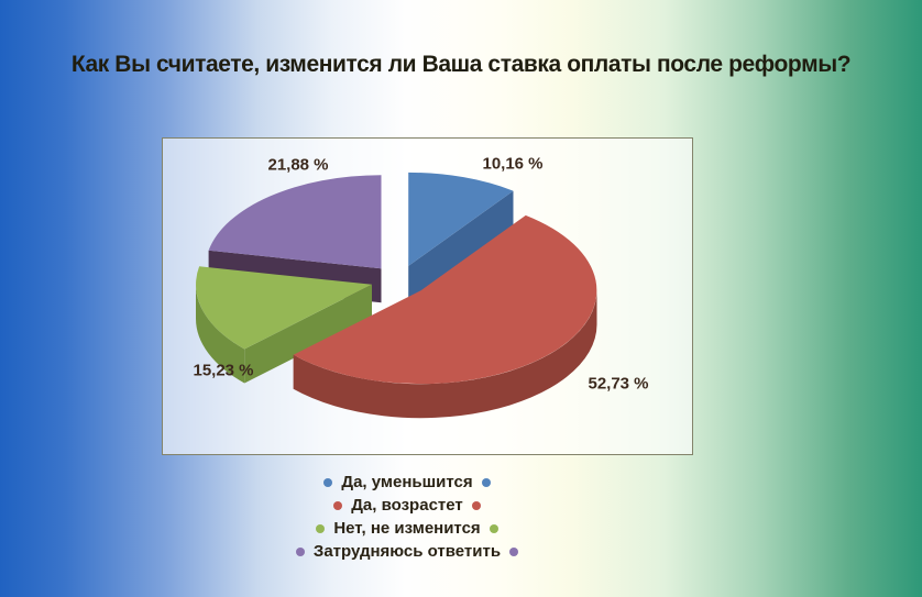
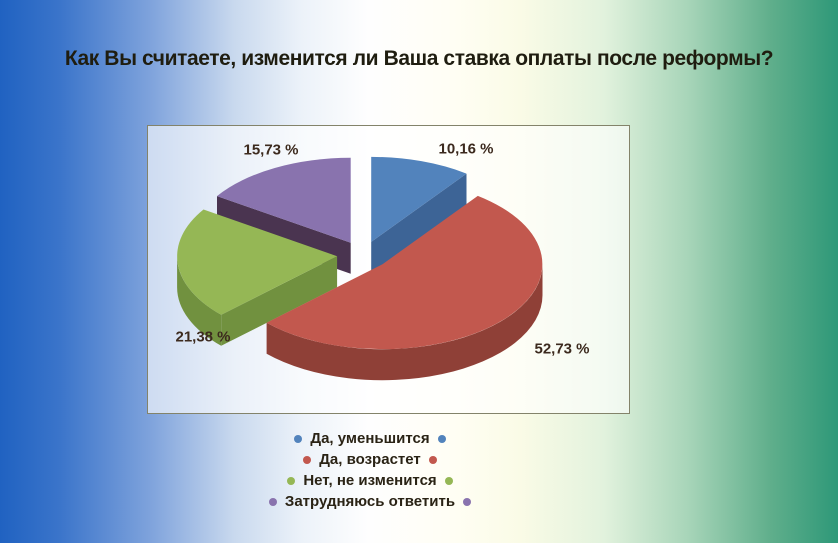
Нет, не изменится: 15,23 -> 21,38
Затрудняюсь ответить: 21,88 -> 15,73
